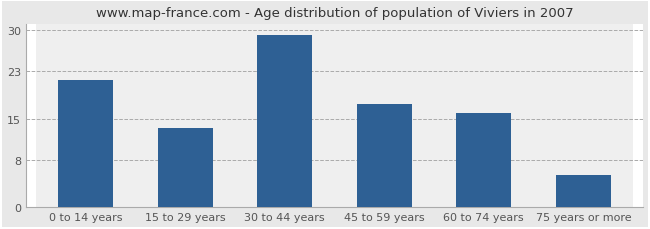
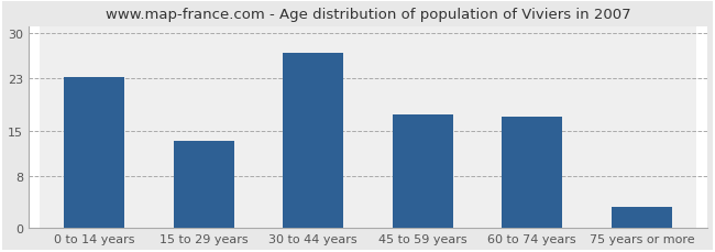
0 to 14 years: 21.5 -> 23.2
30 to 44 years: 29.2 -> 27.0
60 to 74 years: 16.0 -> 17.2
75 years or more: 5.5 -> 3.2
